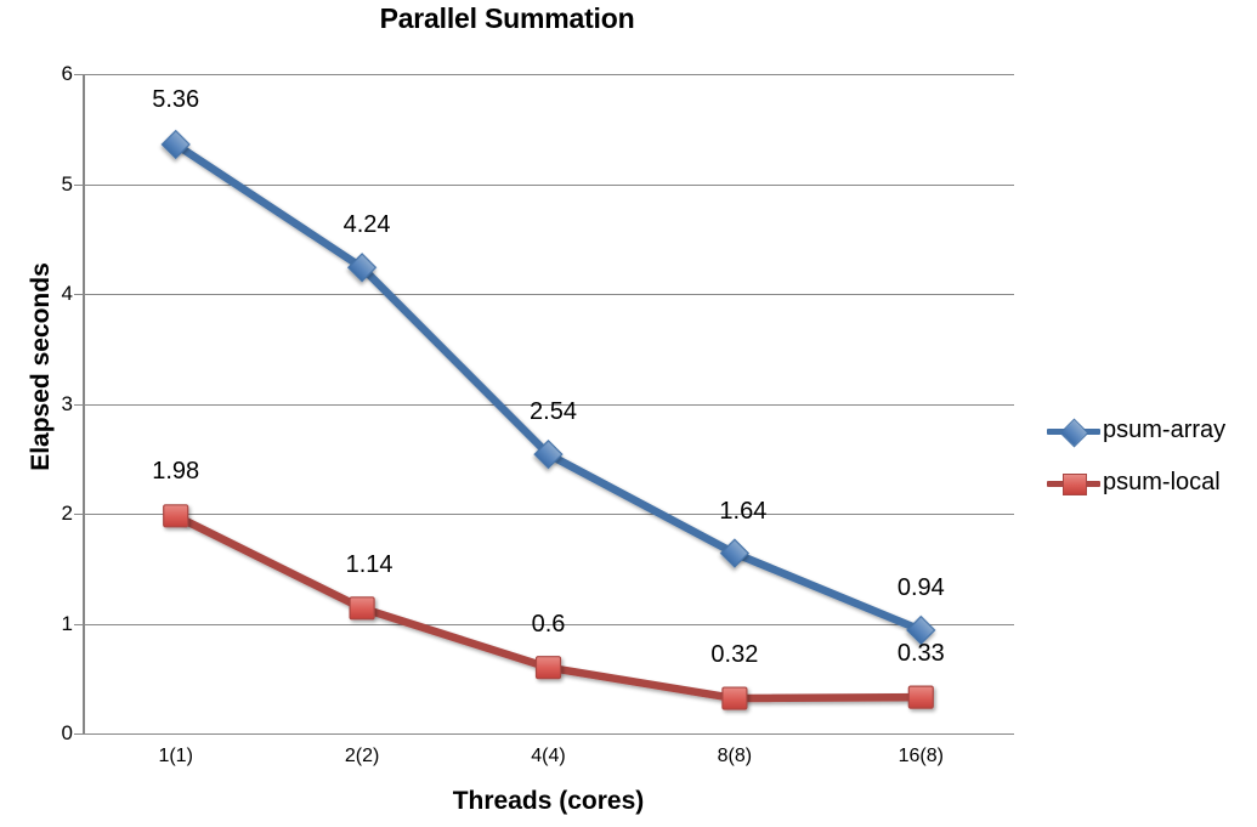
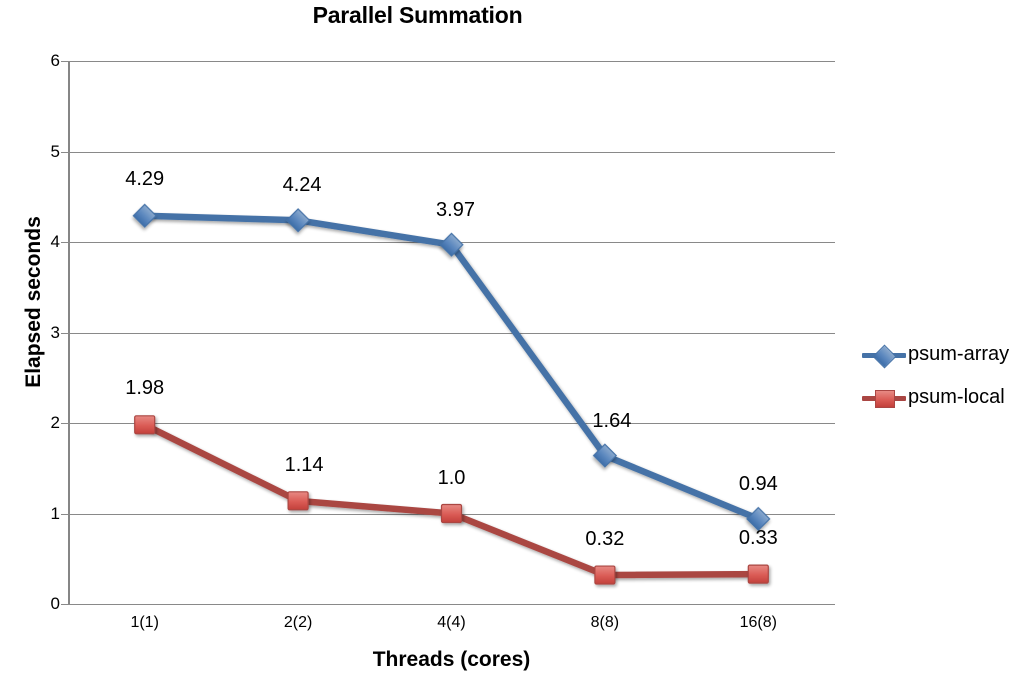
psum-array/1(1): 5.36 -> 4.29
psum-array/4(4): 2.54 -> 3.97
psum-local/4(4): 0.6 -> 1.0
